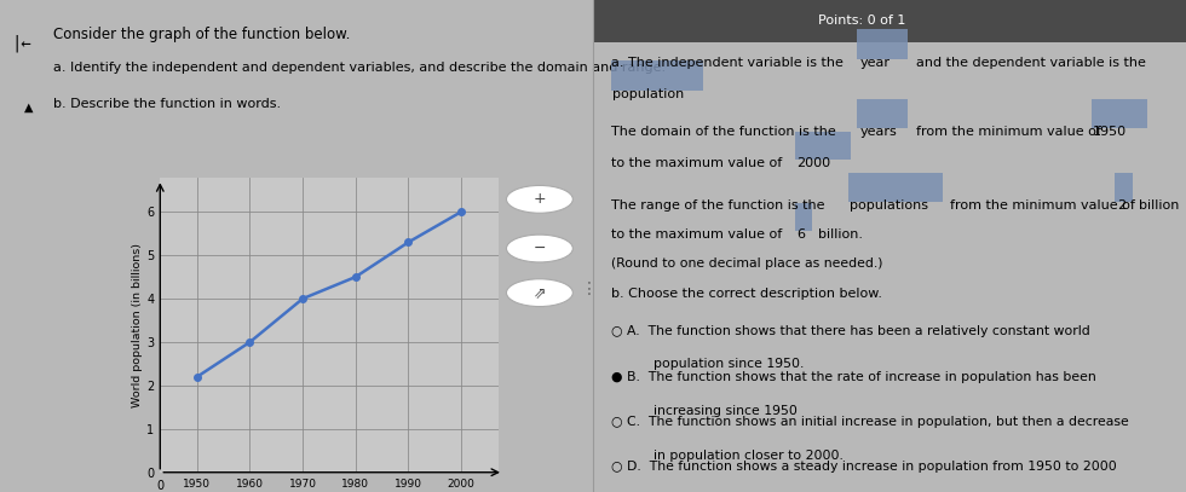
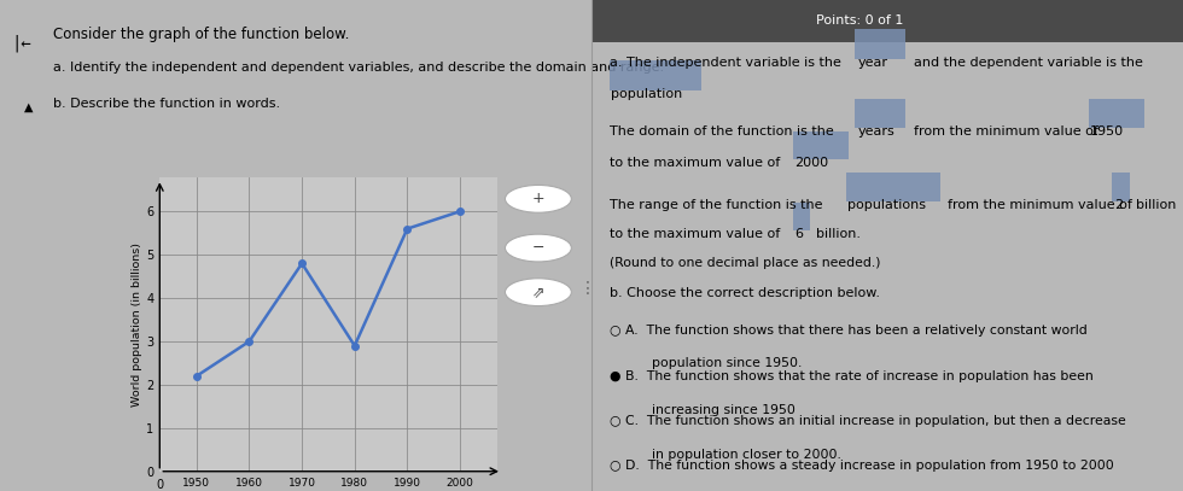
1970: 4.0 -> 4.8
1980: 4.5 -> 2.9
1990: 5.3 -> 5.6
